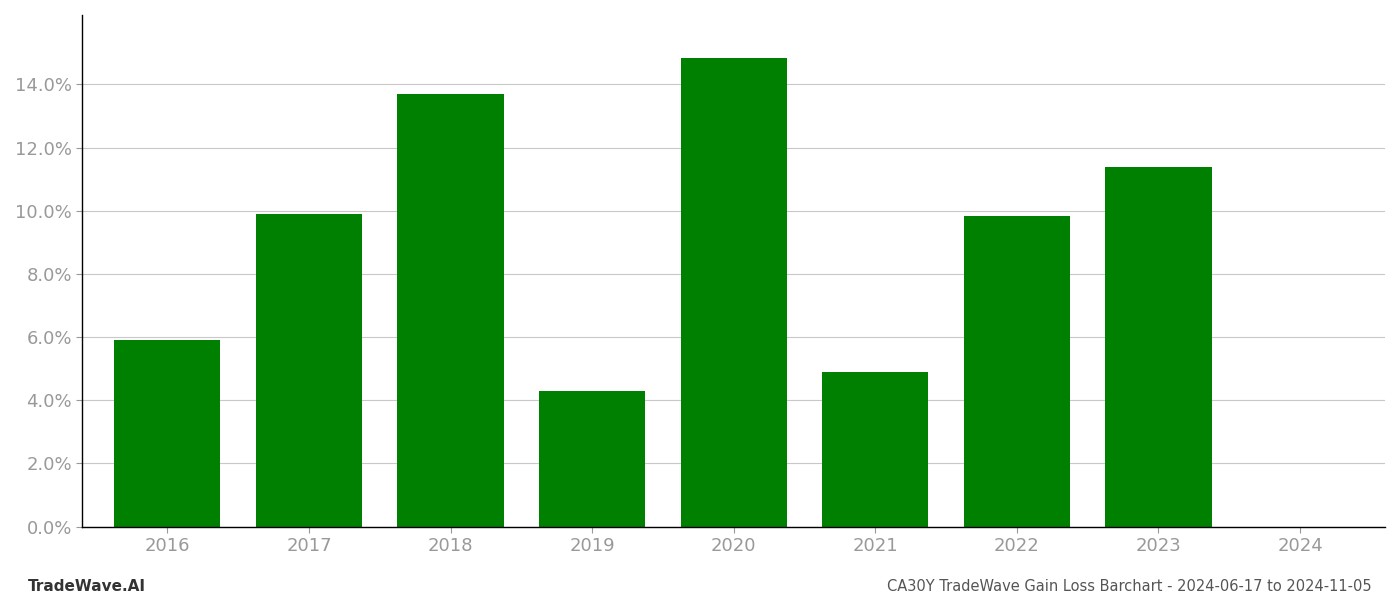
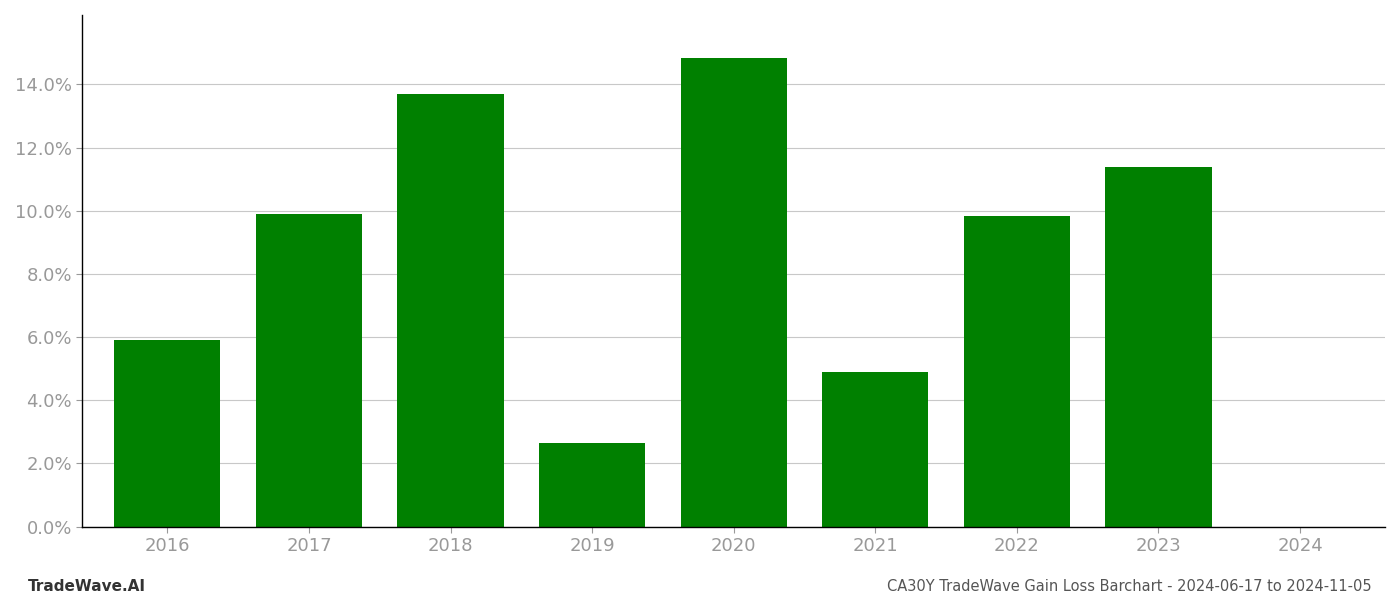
2019: 4.30% -> 2.65%
